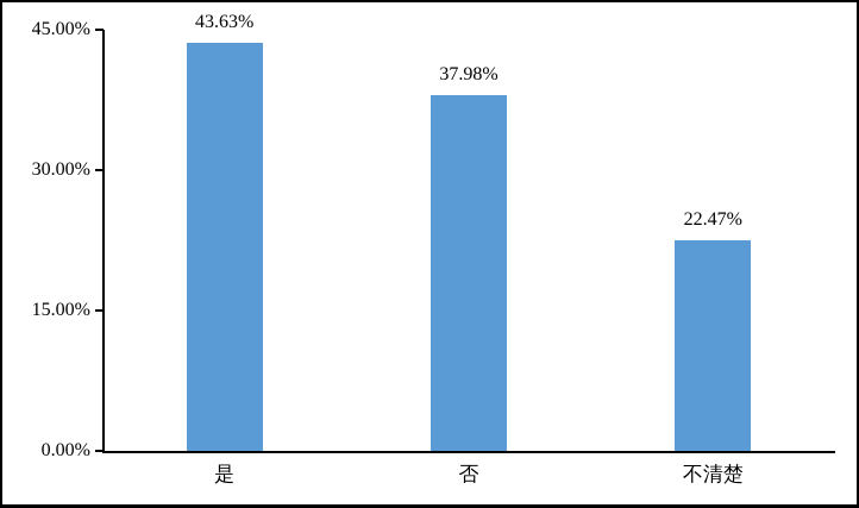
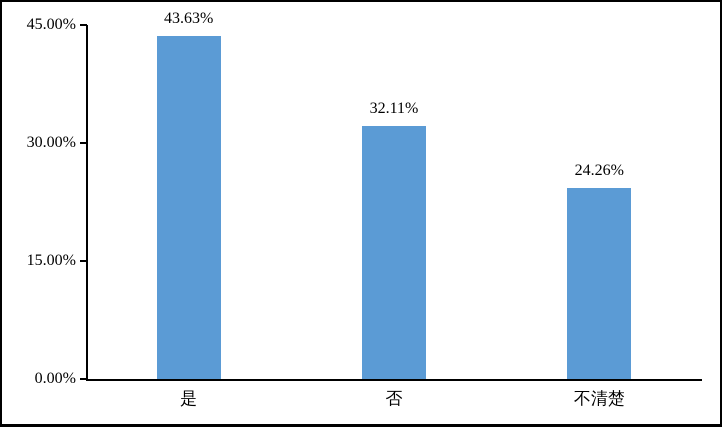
否: 37.98% -> 32.11%
不清楚: 22.47% -> 24.26%
